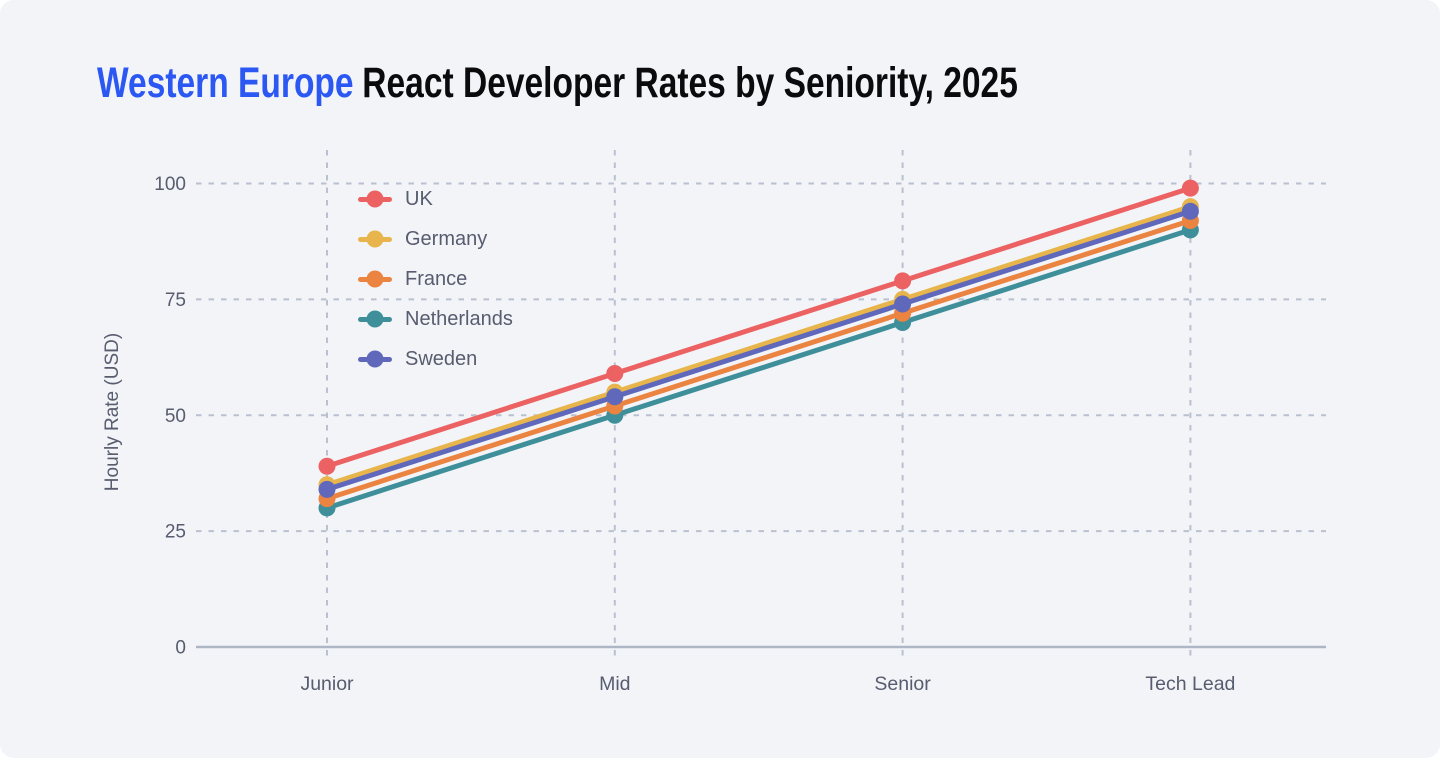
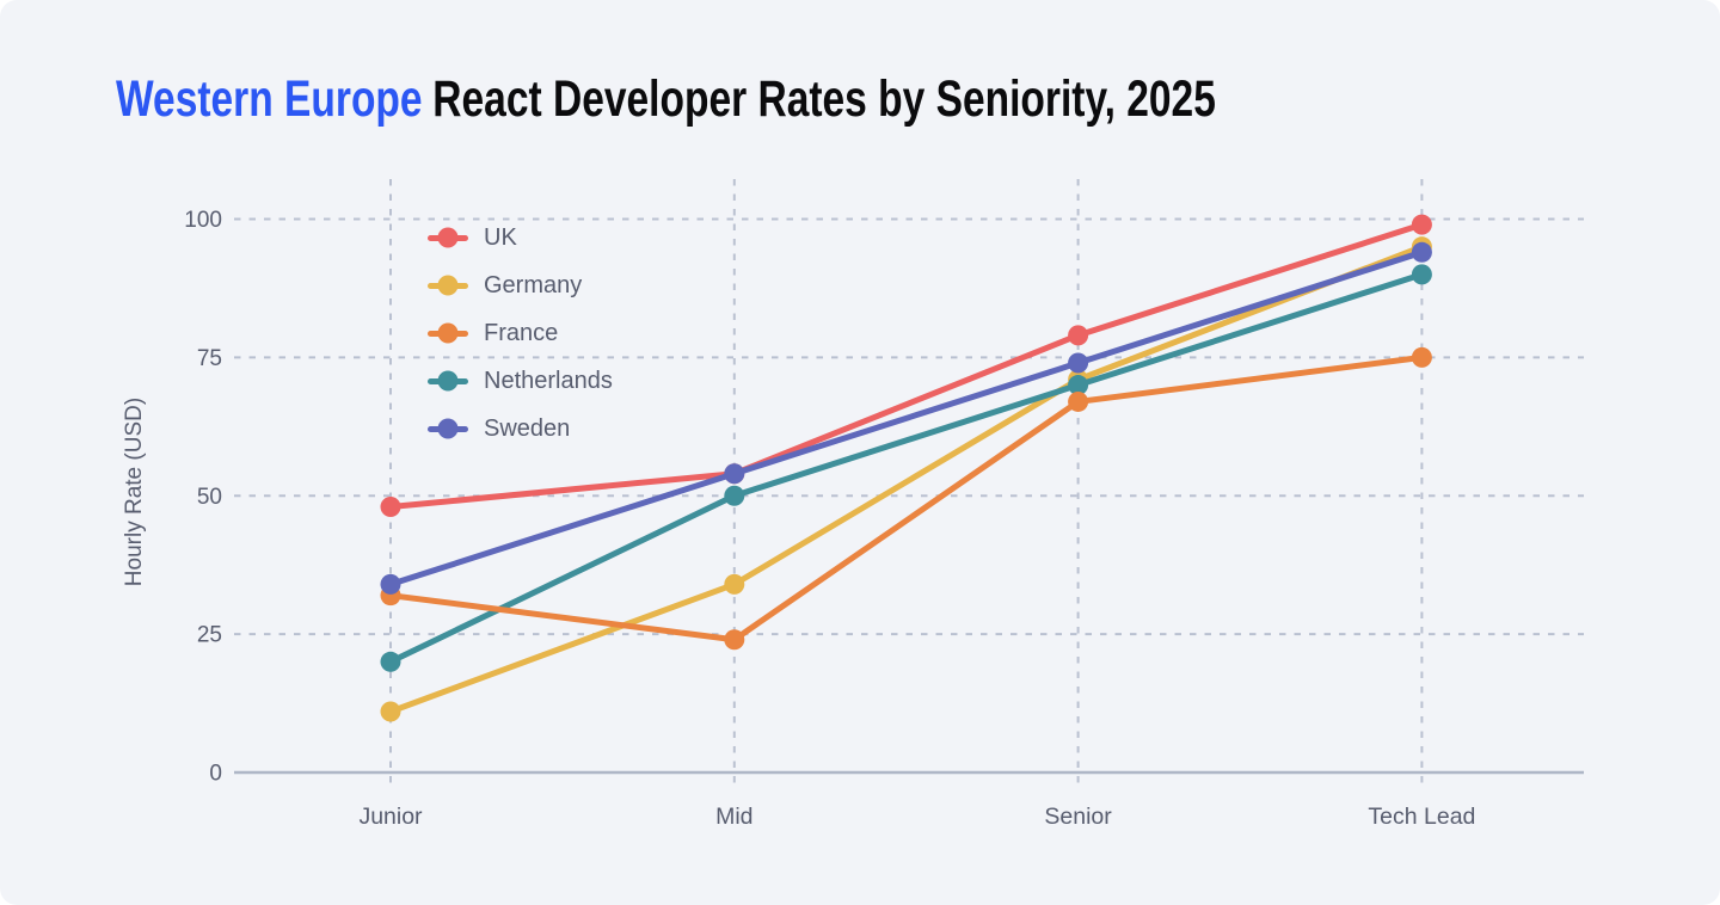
UK/Junior: 39 -> 48
Germany/Junior: 35 -> 11
Netherlands/Junior: 30 -> 20
UK/Mid: 59 -> 54
Germany/Mid: 55 -> 34
France/Mid: 52 -> 24
Germany/Senior: 75 -> 71
France/Senior: 72 -> 67
France/Tech Lead: 92 -> 75
